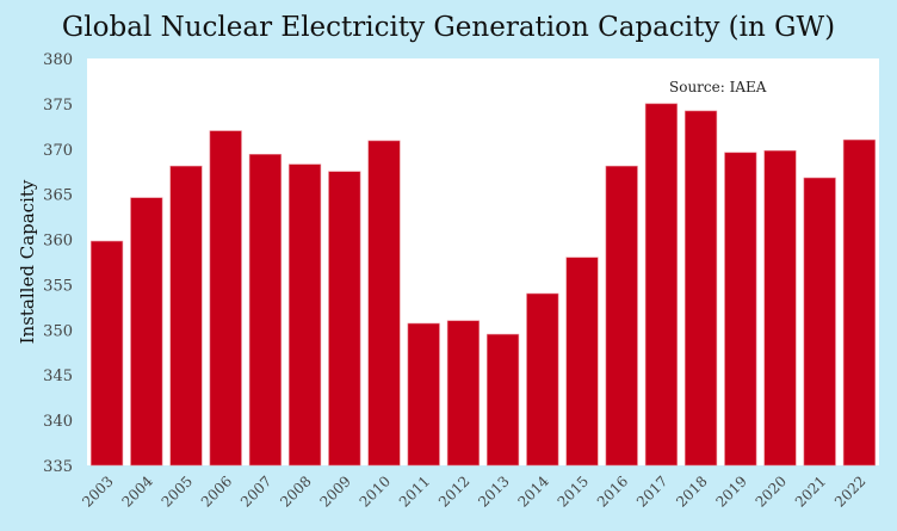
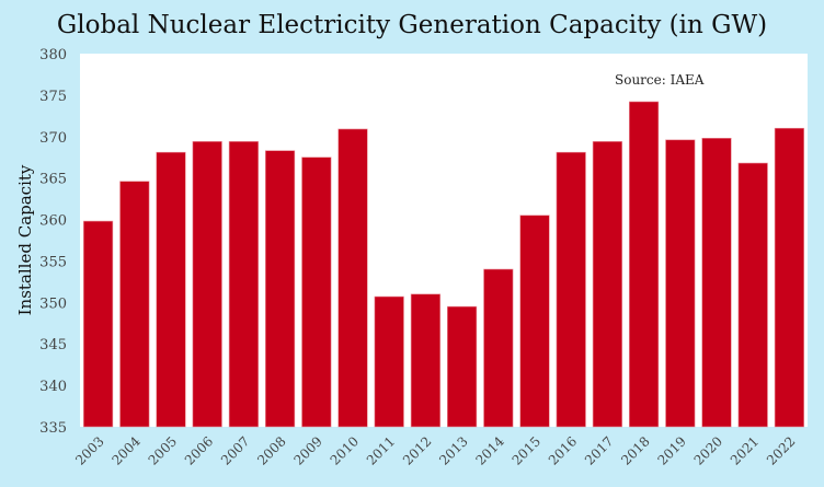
2006: 372 -> 369
2015: 358 -> 360
2017: 375 -> 369
